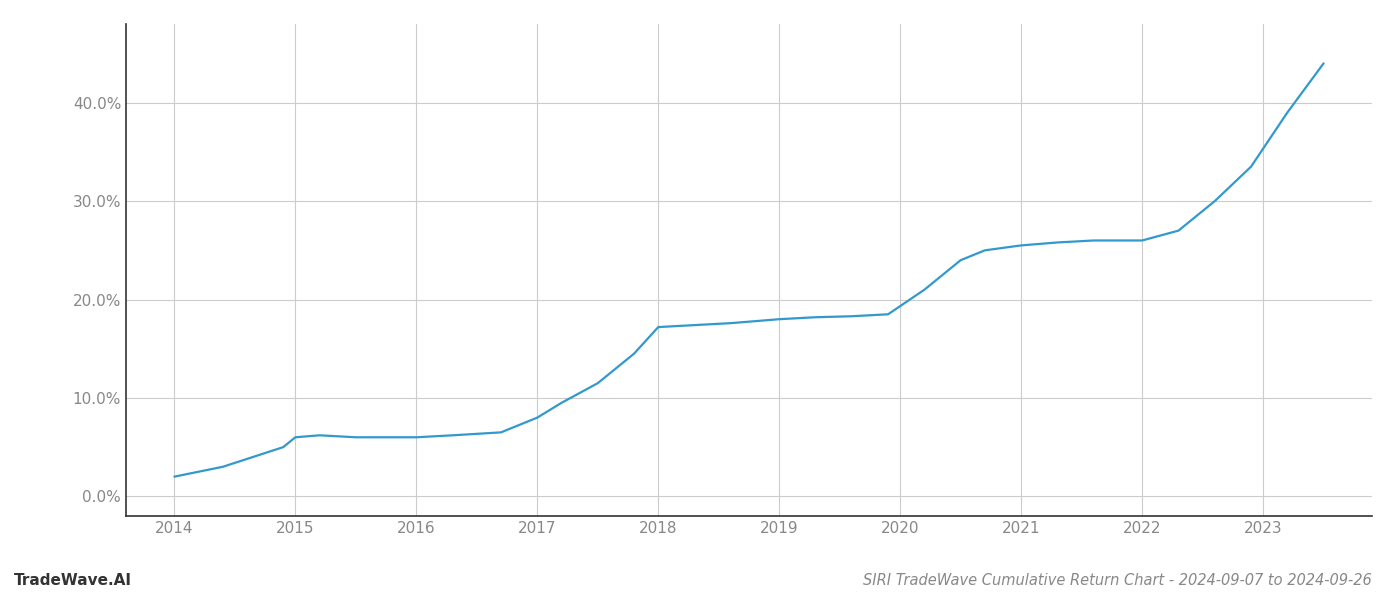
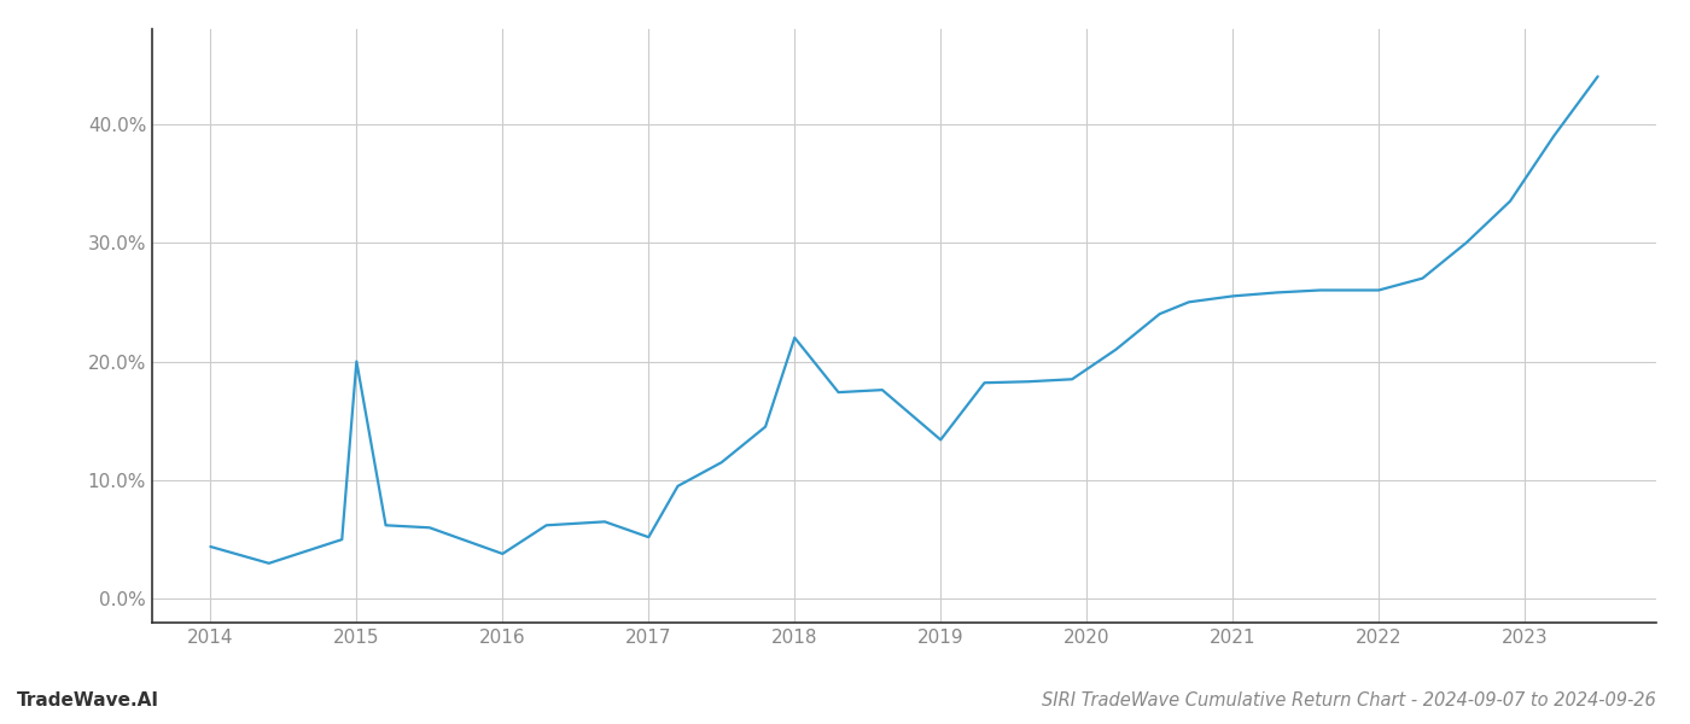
2014: 2.0% -> 4.4%
2015: 6.0% -> 20.0%
2016: 6.0% -> 3.8%
2017: 8.0% -> 5.2%
2018: 17.2% -> 22.0%
2019: 18.0% -> 13.4%
